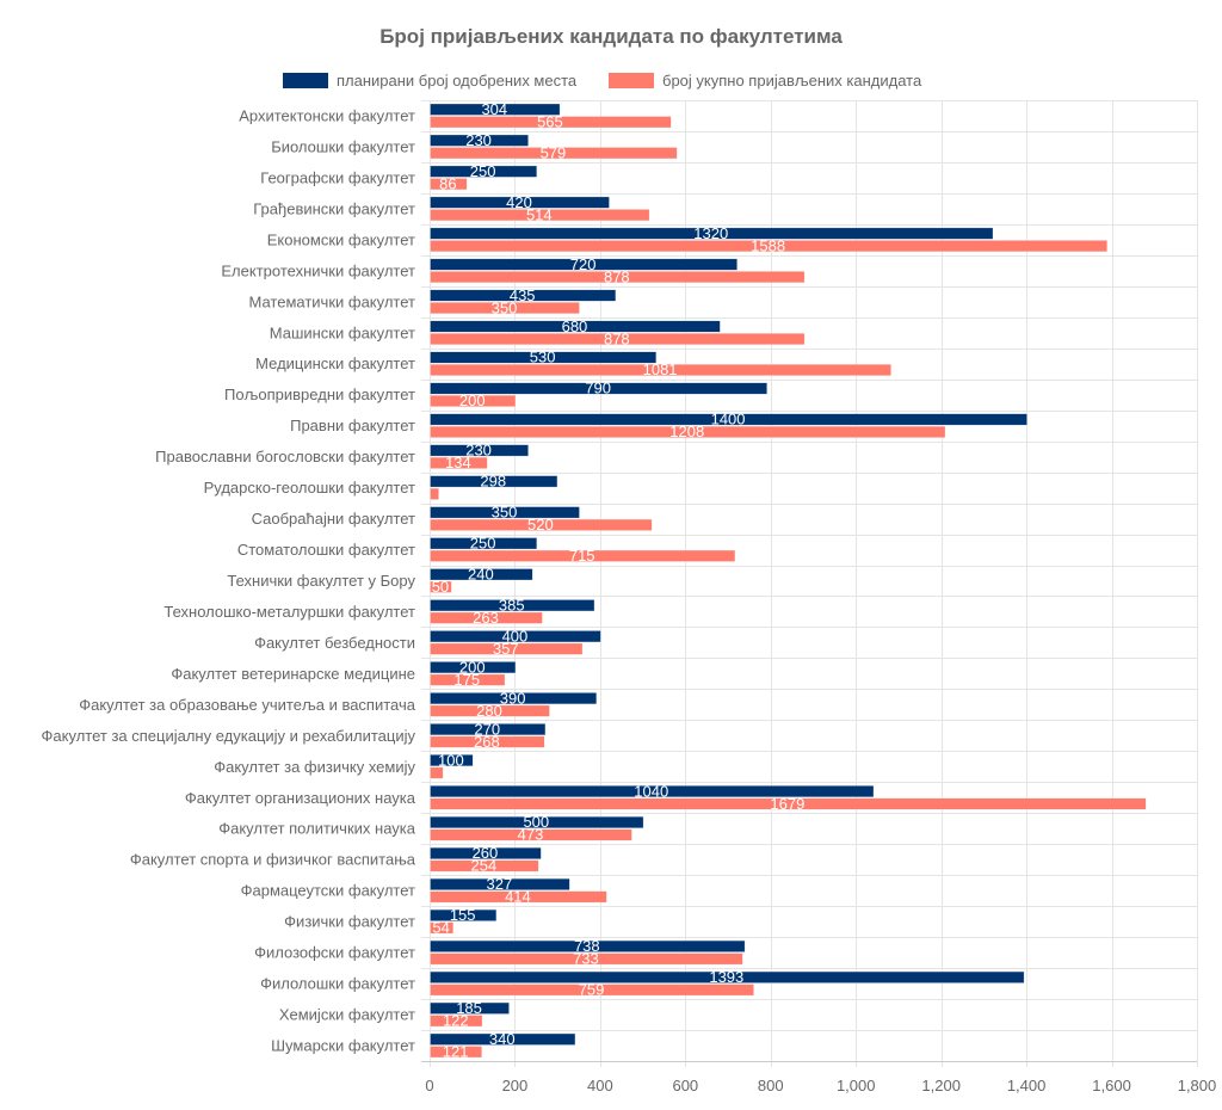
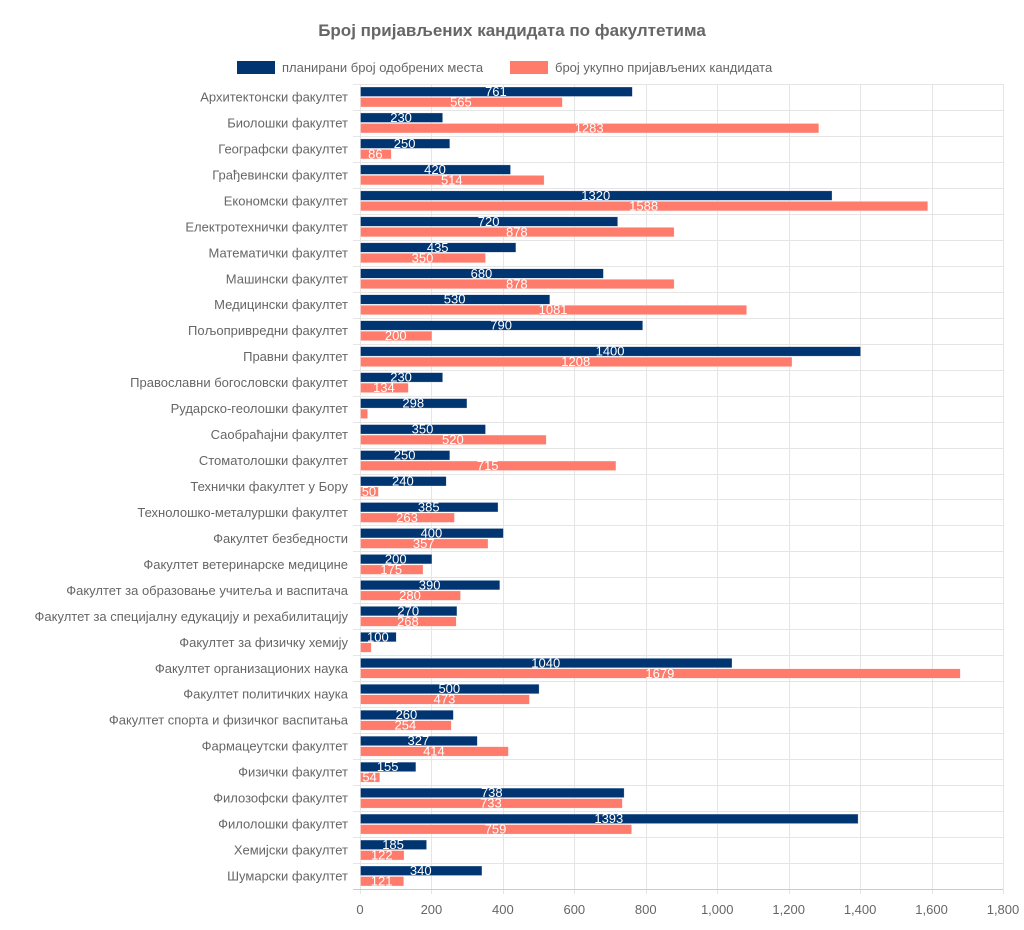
планирани број одобрених места/Архитектонски факултет: 304 -> 761
број укупно пријављених кандидата/Биолошки факултет: 579 -> 1283
